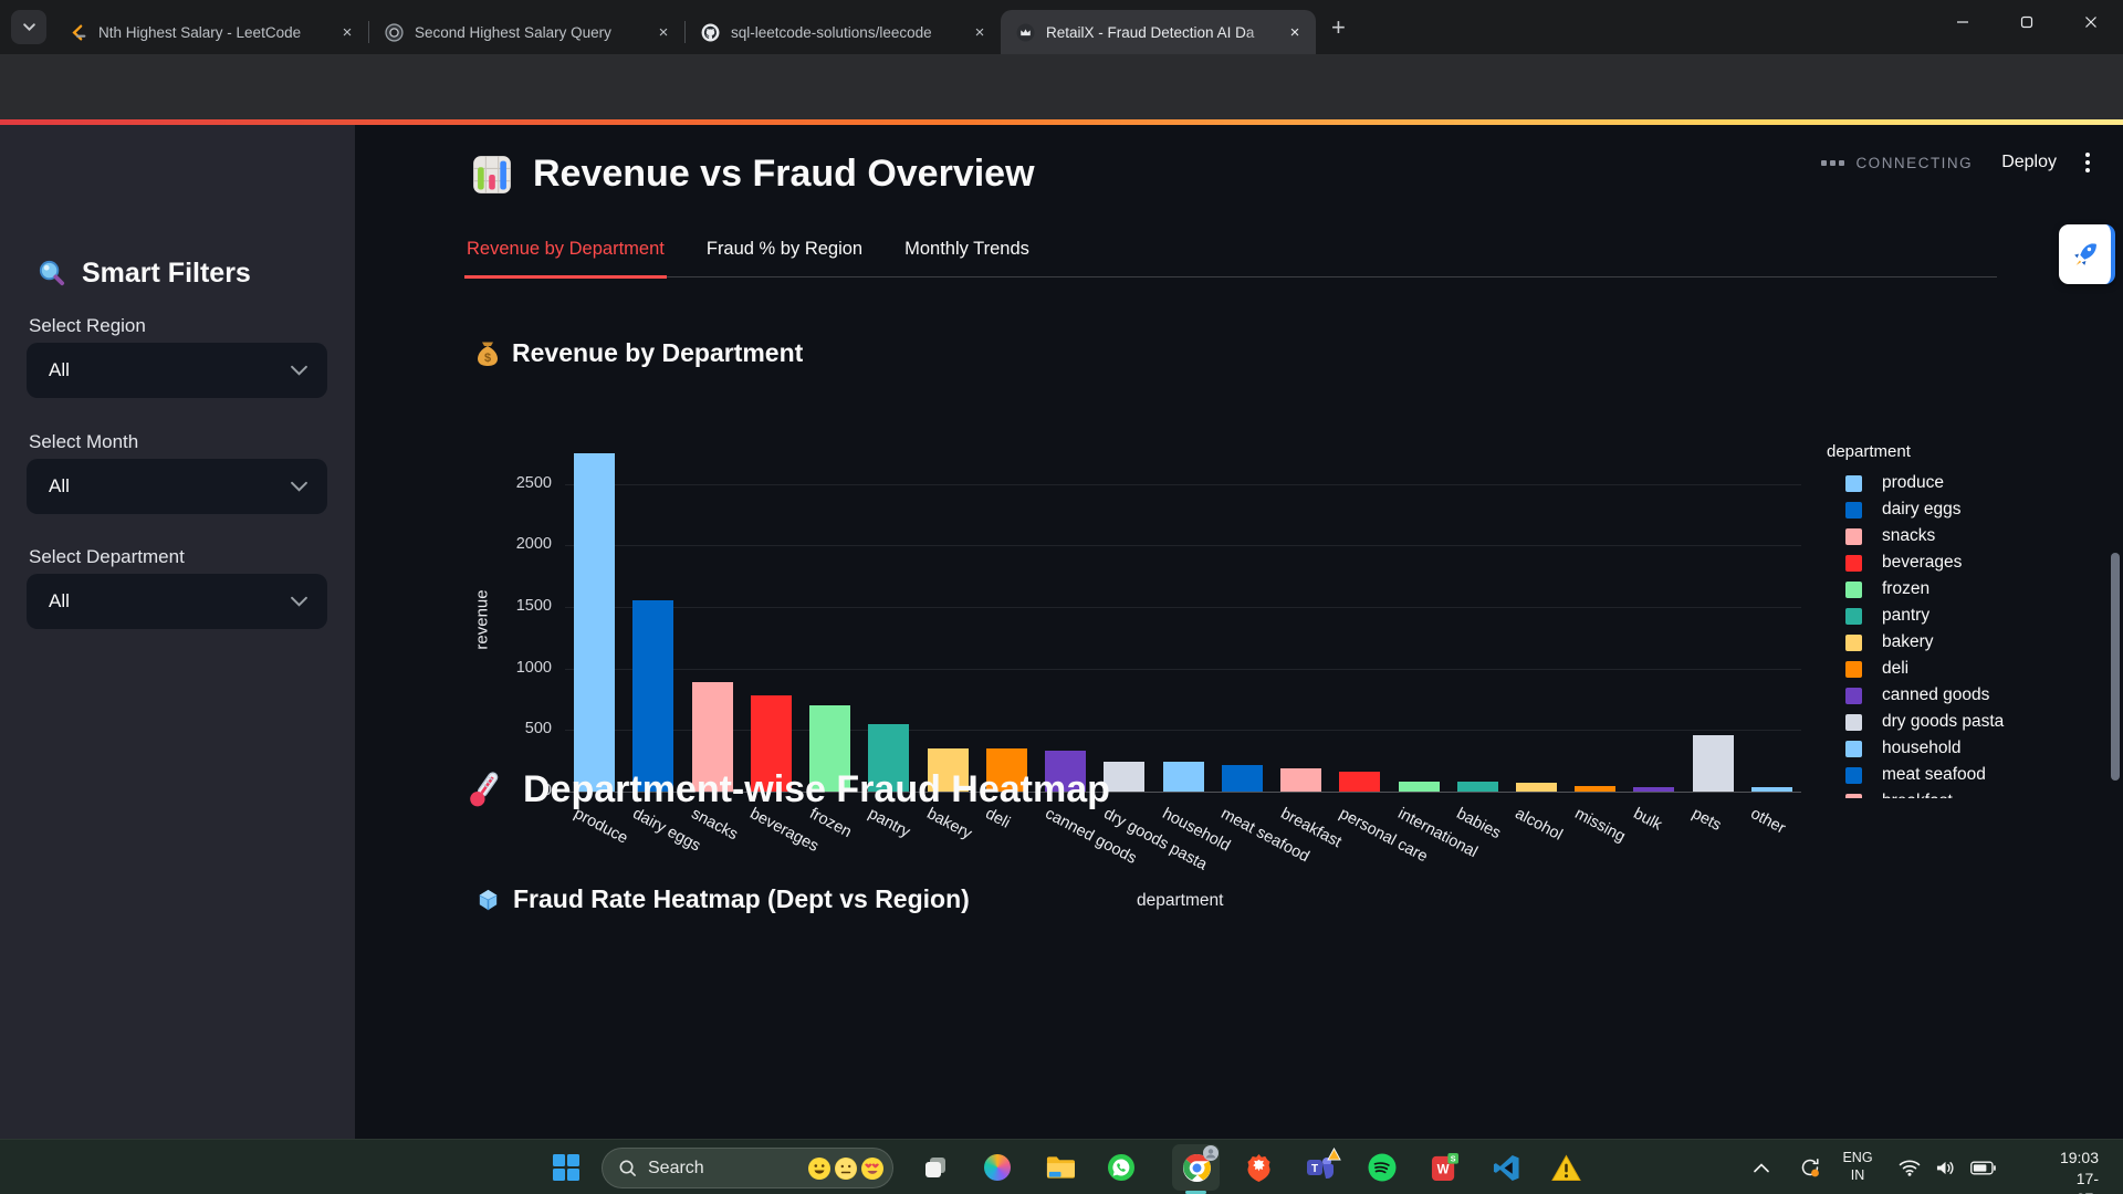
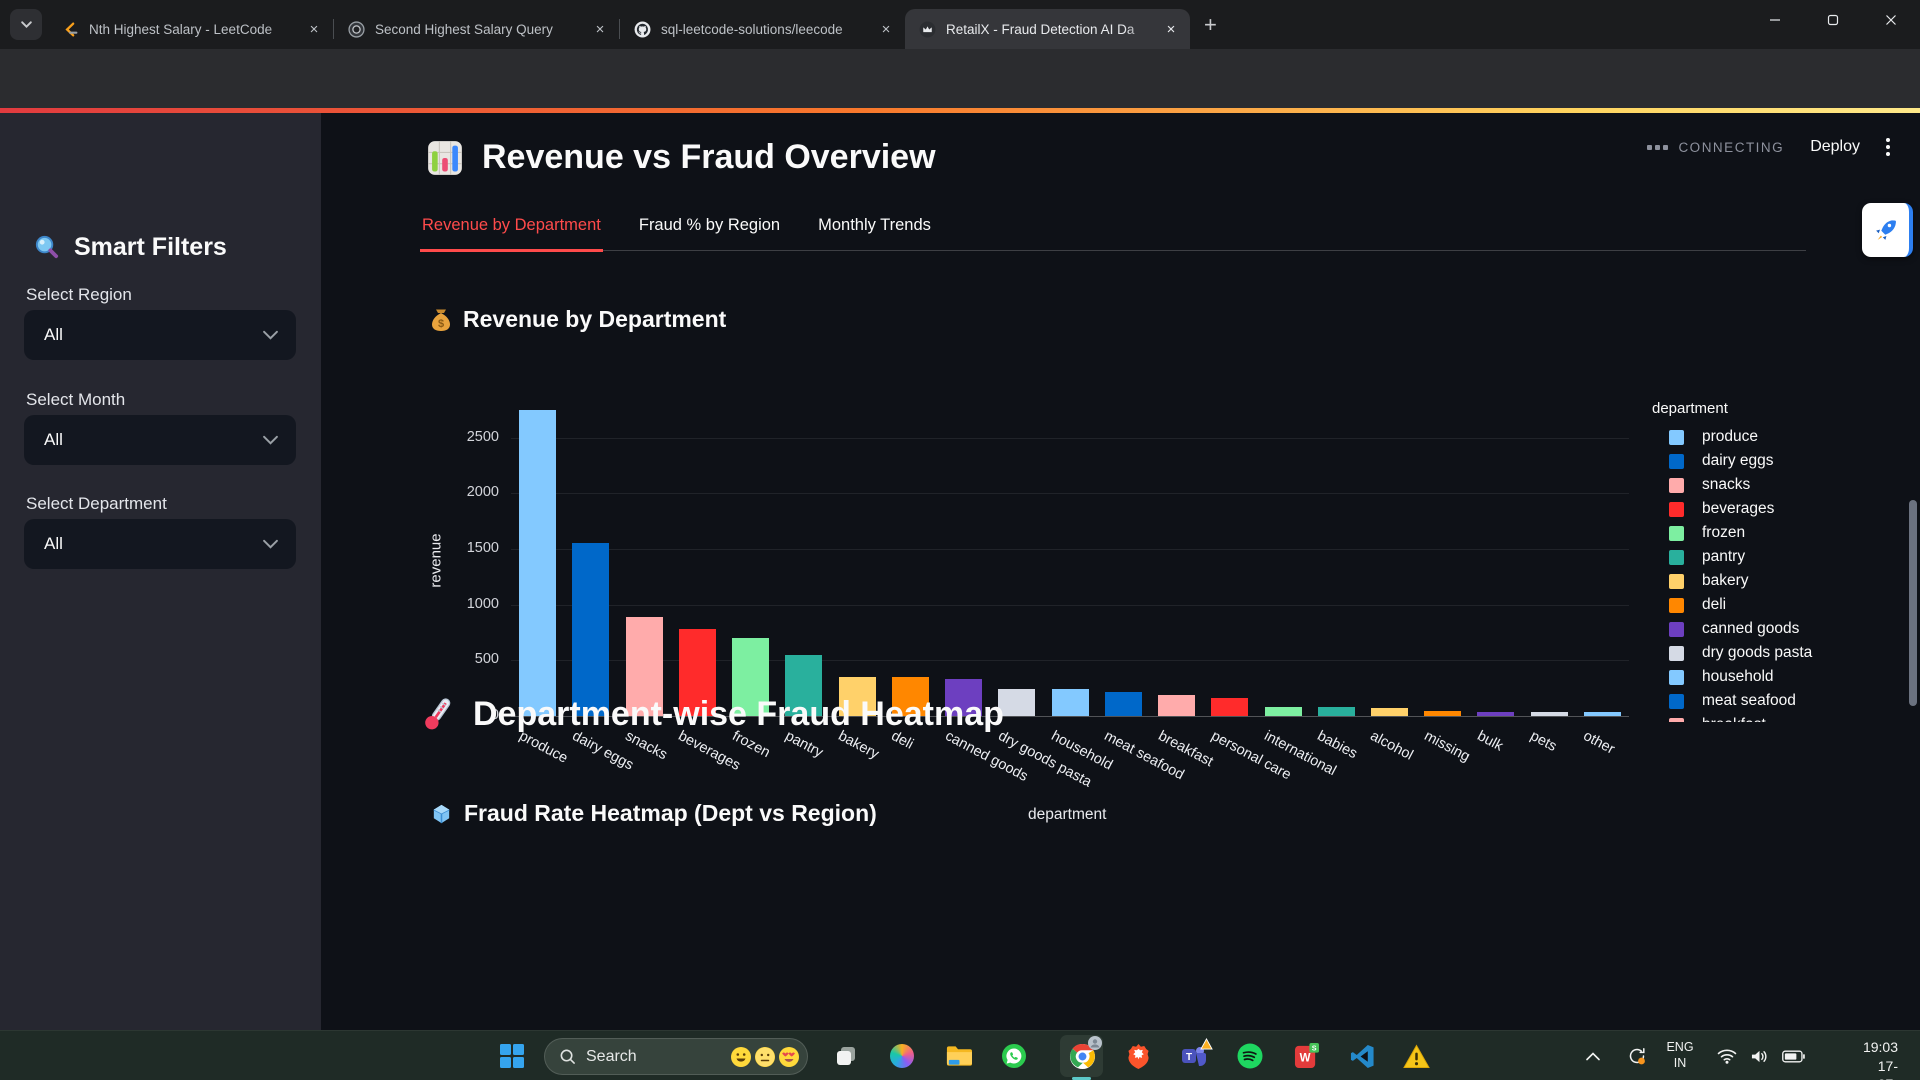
pets: 460 -> 40
